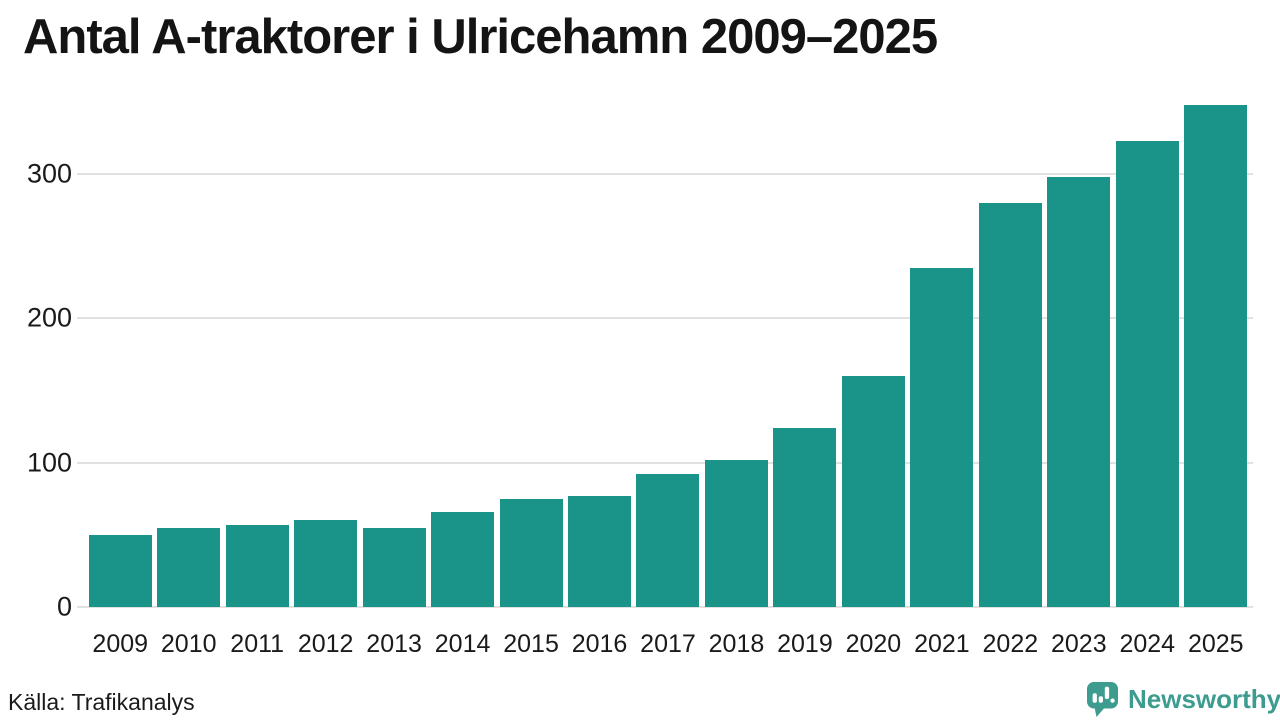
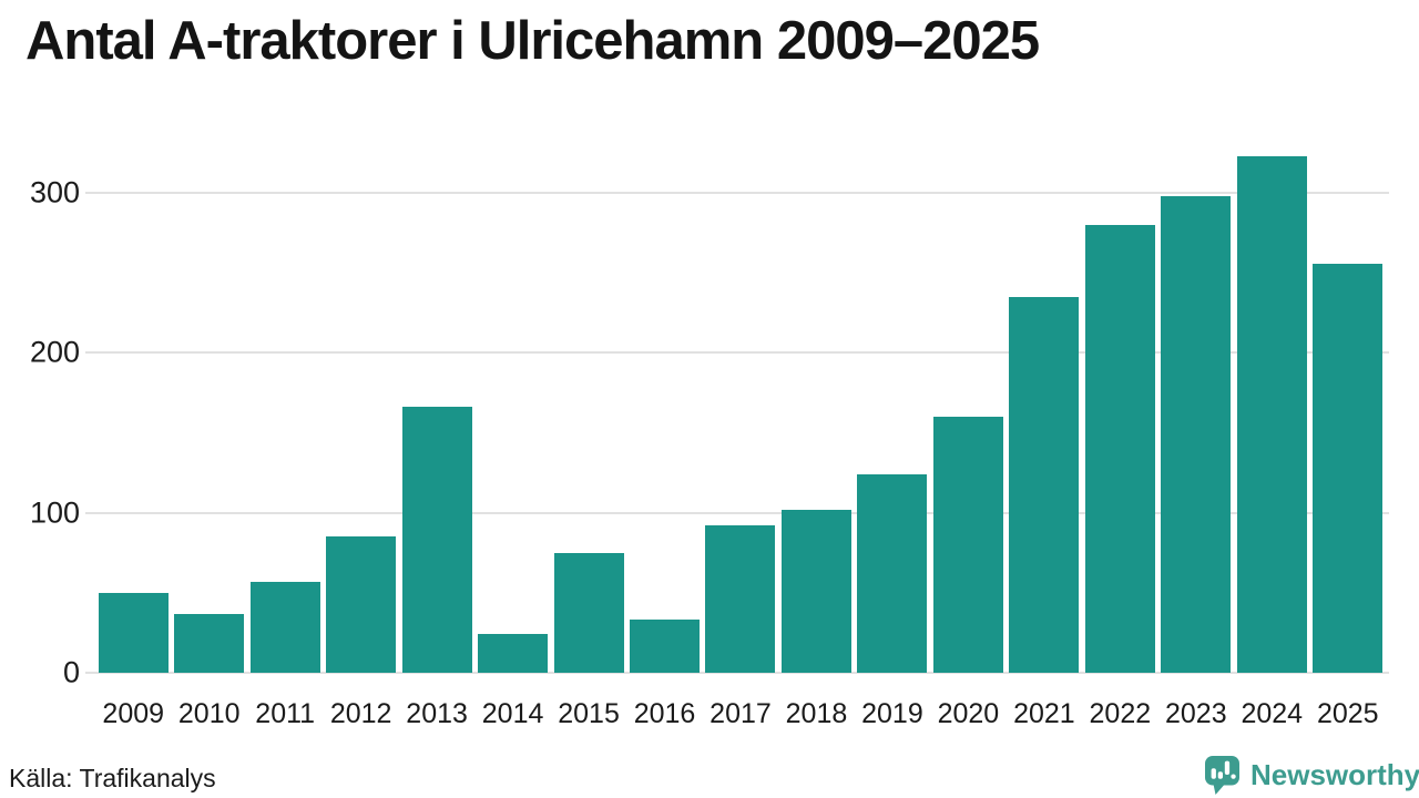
2010: 55 -> 37
2012: 60 -> 85
2013: 55 -> 166
2014: 66 -> 24
2016: 77 -> 33
2025: 348 -> 256
